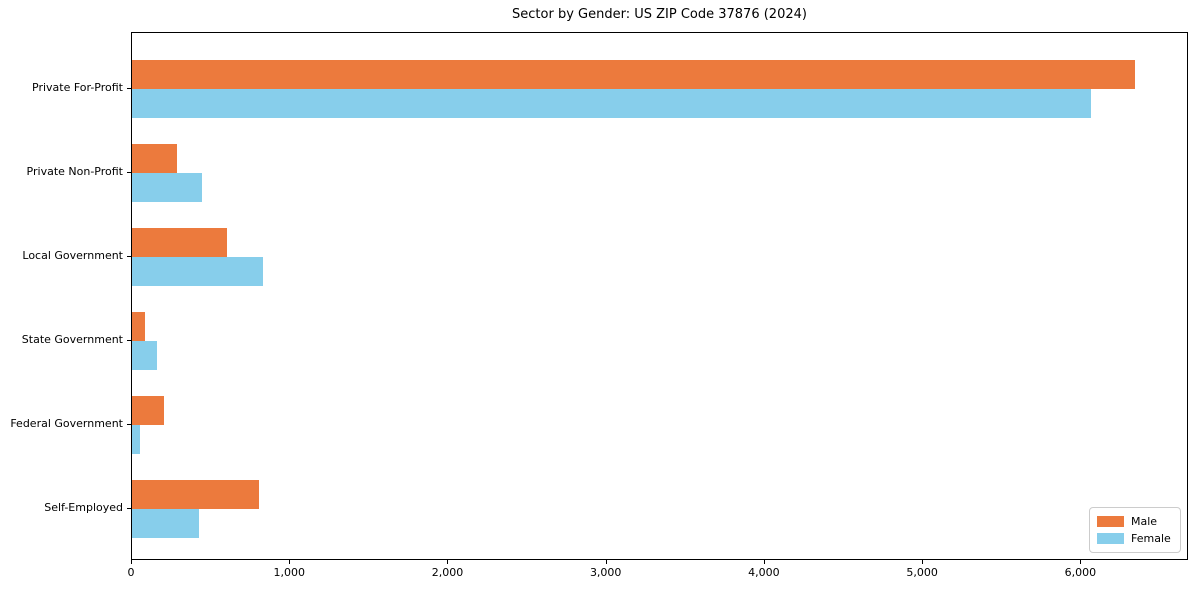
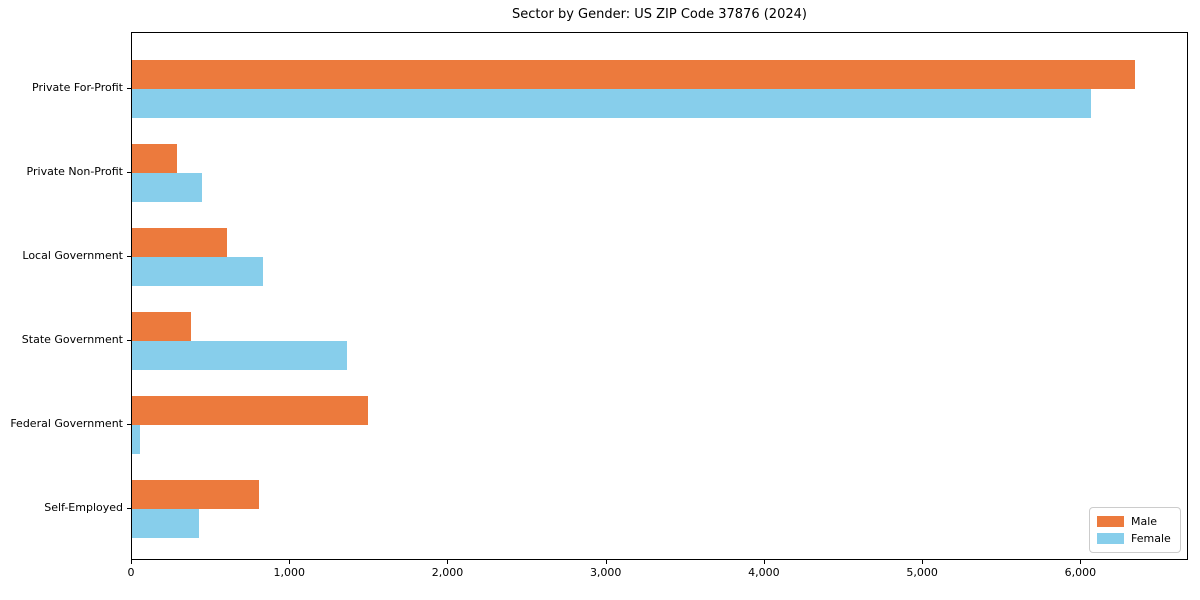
Male/State Government: 80 -> 370
Female/State Government: 160 -> 1360
Male/Federal Government: 200 -> 1490
